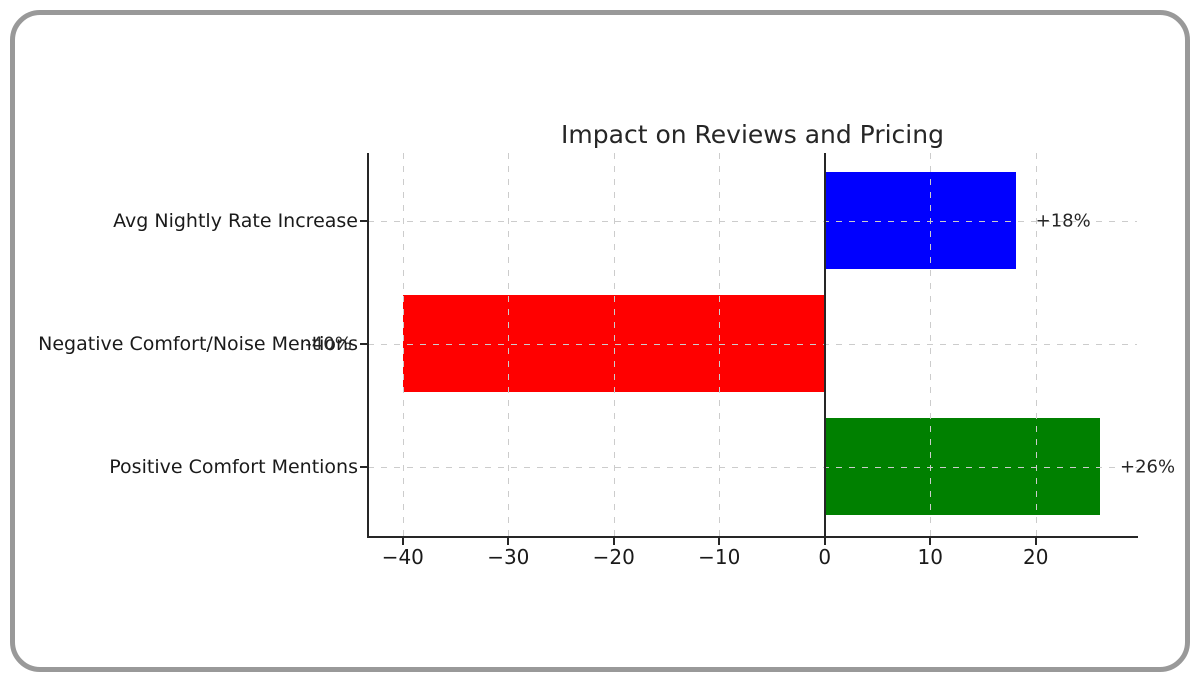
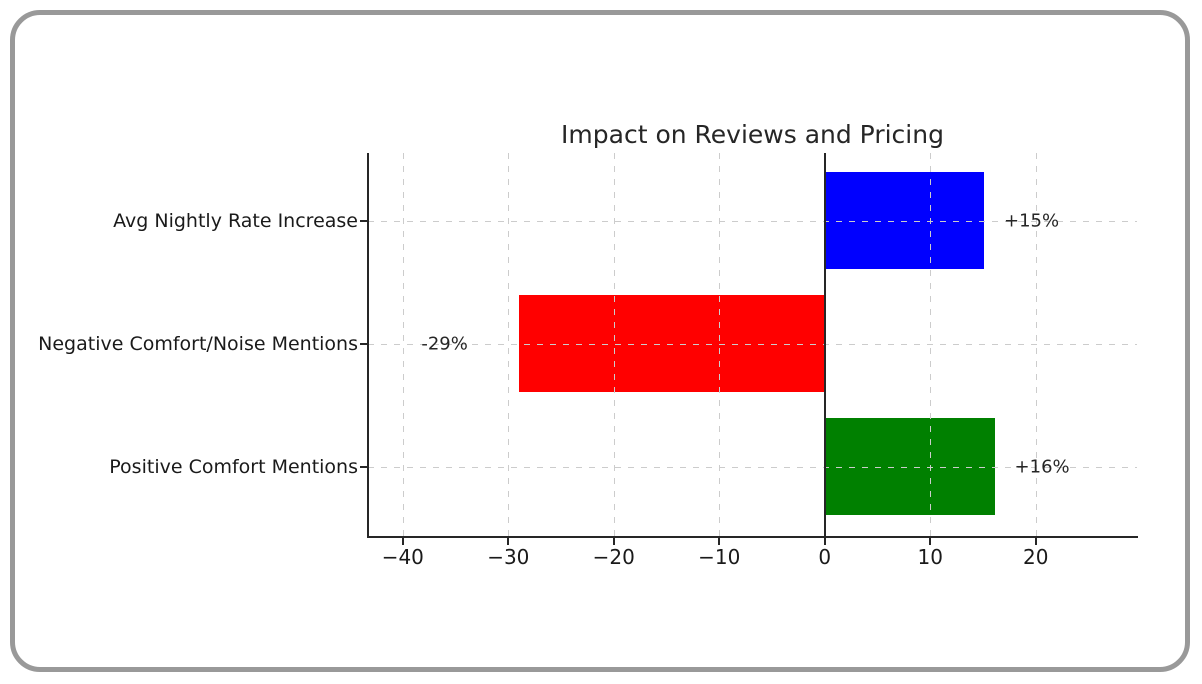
Avg Nightly Rate Increase: +18% -> +15%
Negative Comfort/Noise Mentions: -40% -> -29%
Positive Comfort Mentions: +26% -> +16%
